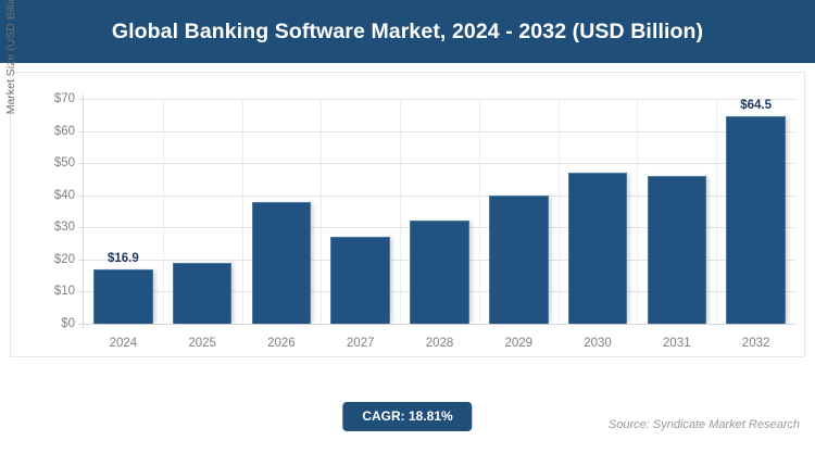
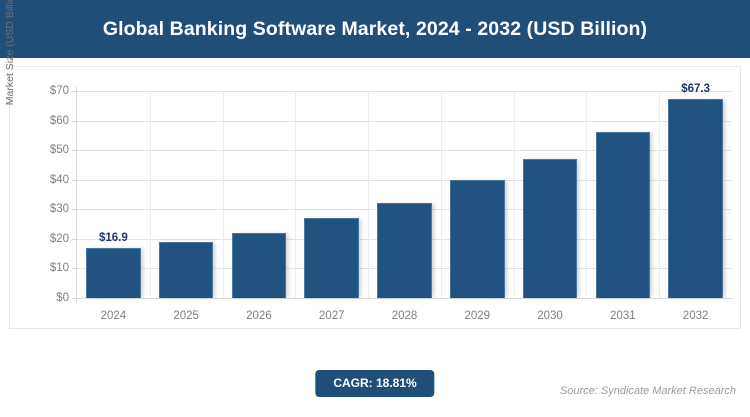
2026: $38 -> $22
2031: $46 -> $56
2032: $64.5 -> $67.3
